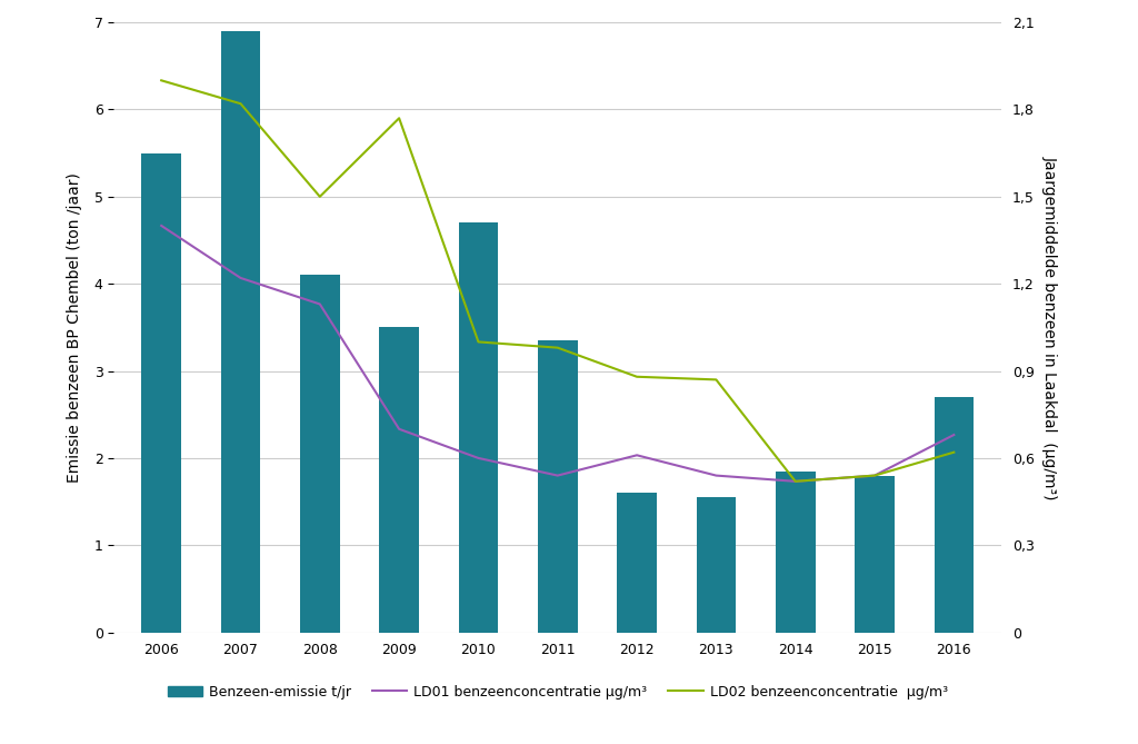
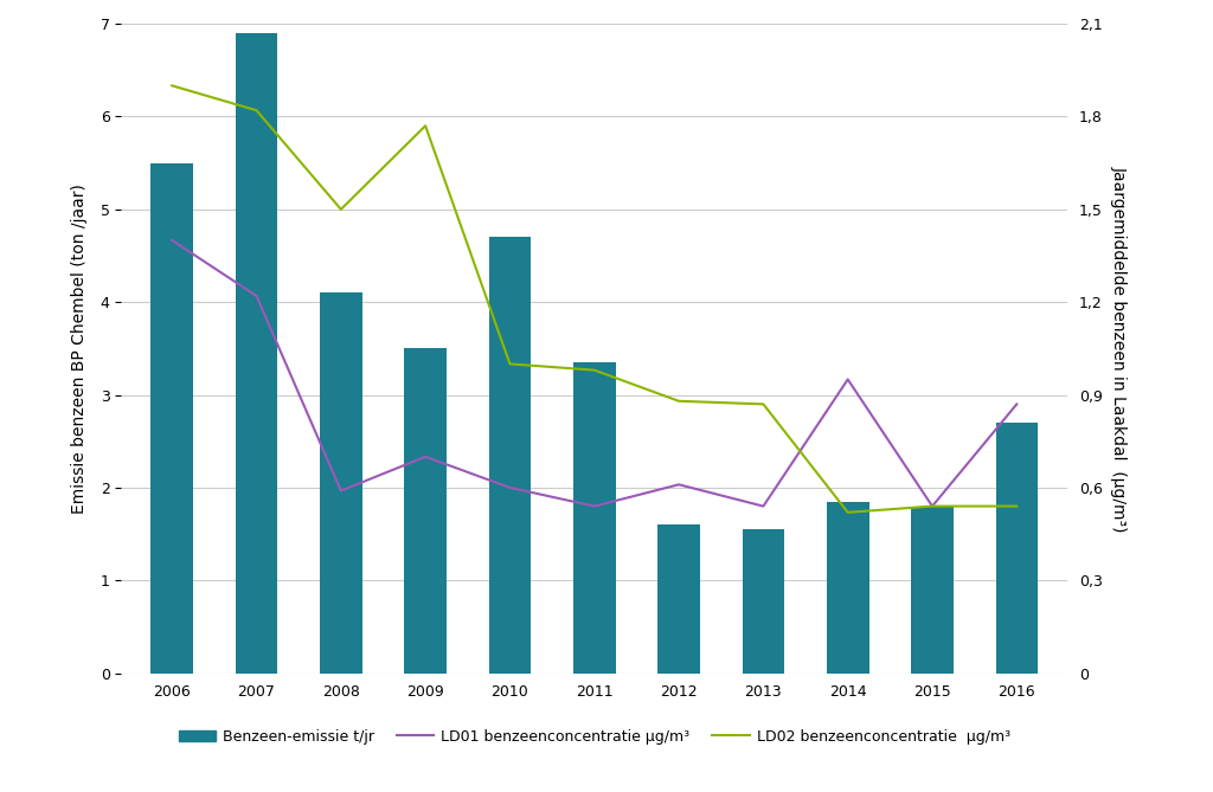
LD01 benzeenconcentratie μg/m³/2008: 1,13 -> 0,59
LD01 benzeenconcentratie μg/m³/2014: 0,52 -> 0,95
LD01 benzeenconcentratie μg/m³/2016: 0,68 -> 0,87
LD02 benzeenconcentratie μg/m³/2016: 0,62 -> 0,54
